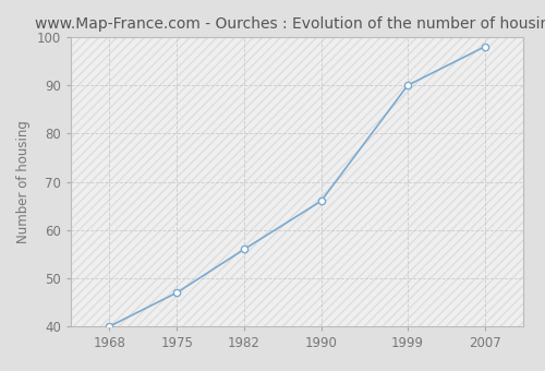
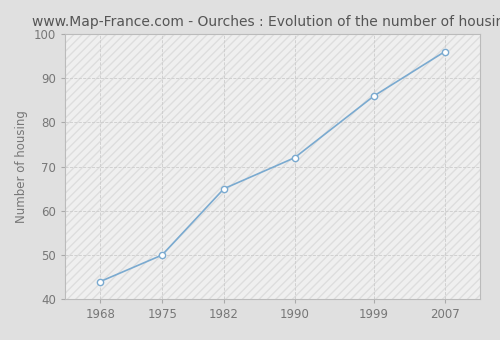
1968: 40 -> 44
1975: 47 -> 50
1982: 56 -> 65
1990: 66 -> 72
1999: 90 -> 86
2007: 98 -> 96
